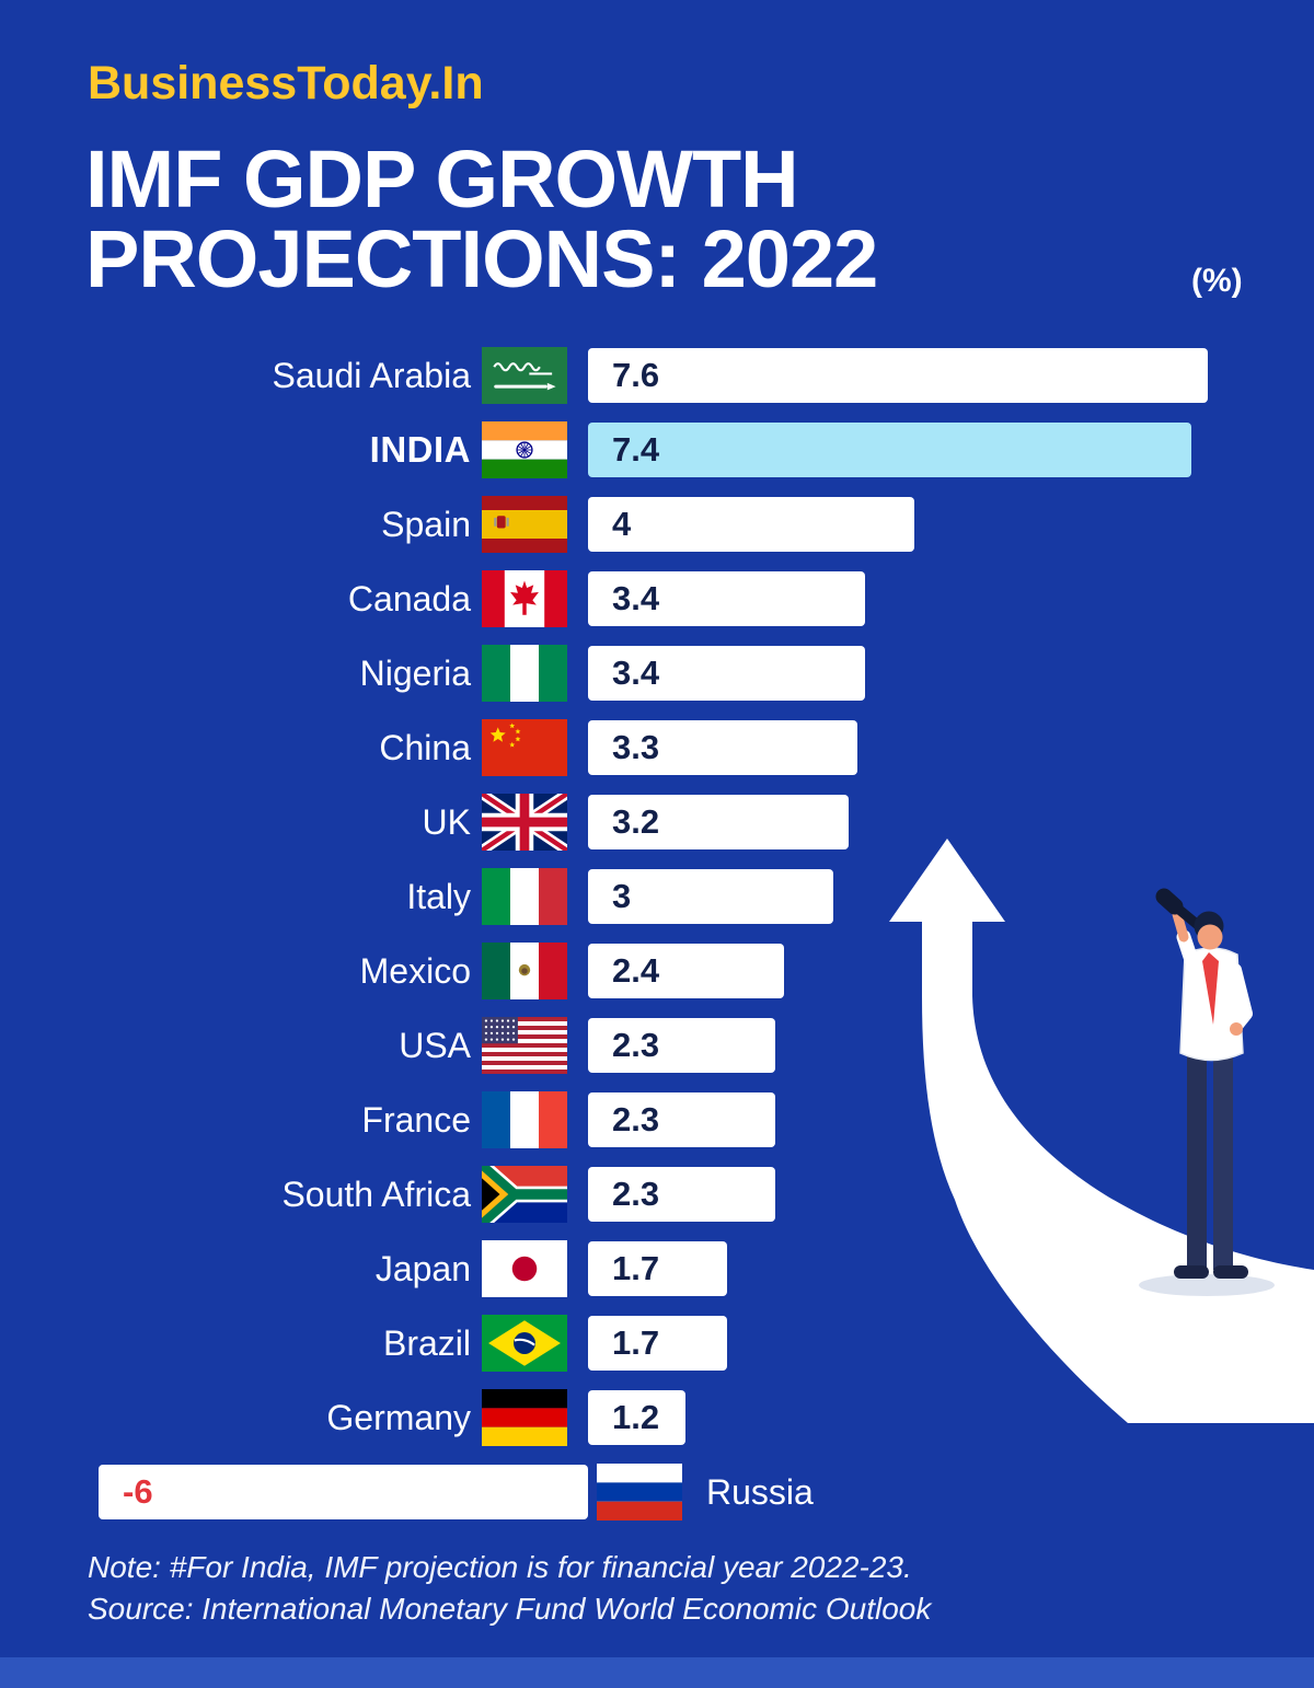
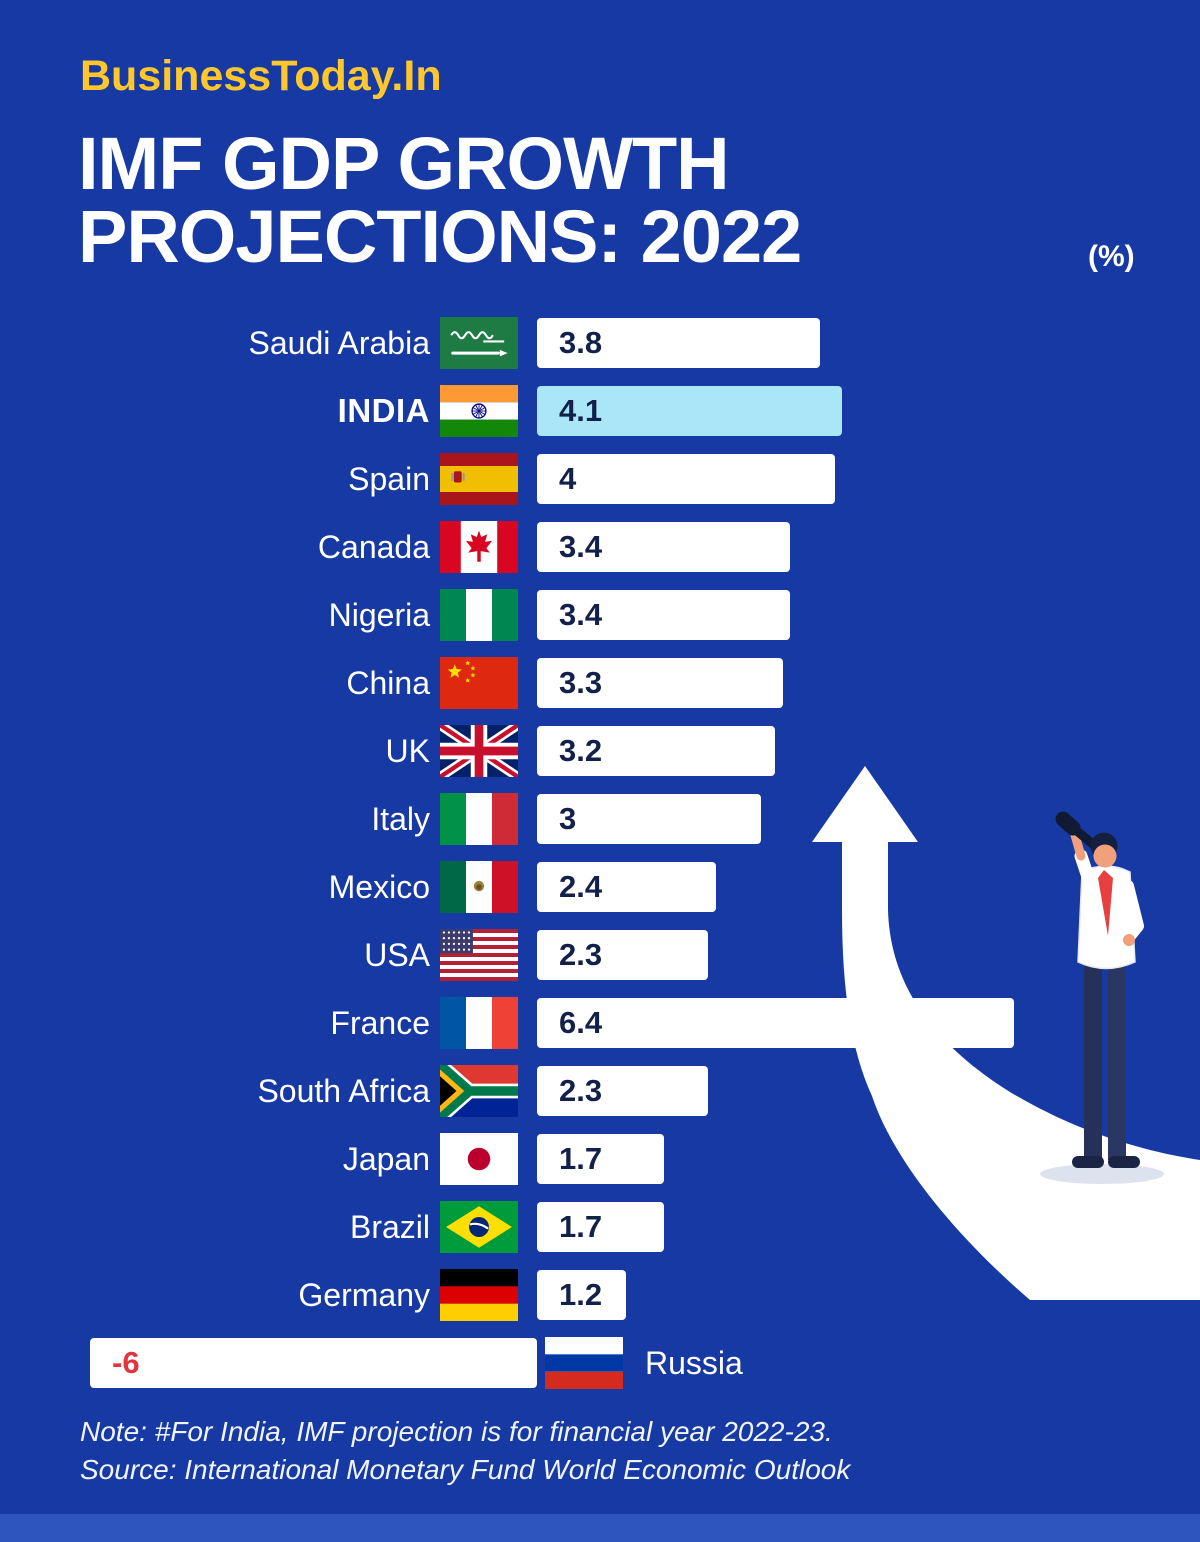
Saudi Arabia: 7.6 -> 3.8
INDIA: 7.4 -> 4.1
France: 2.3 -> 6.4
